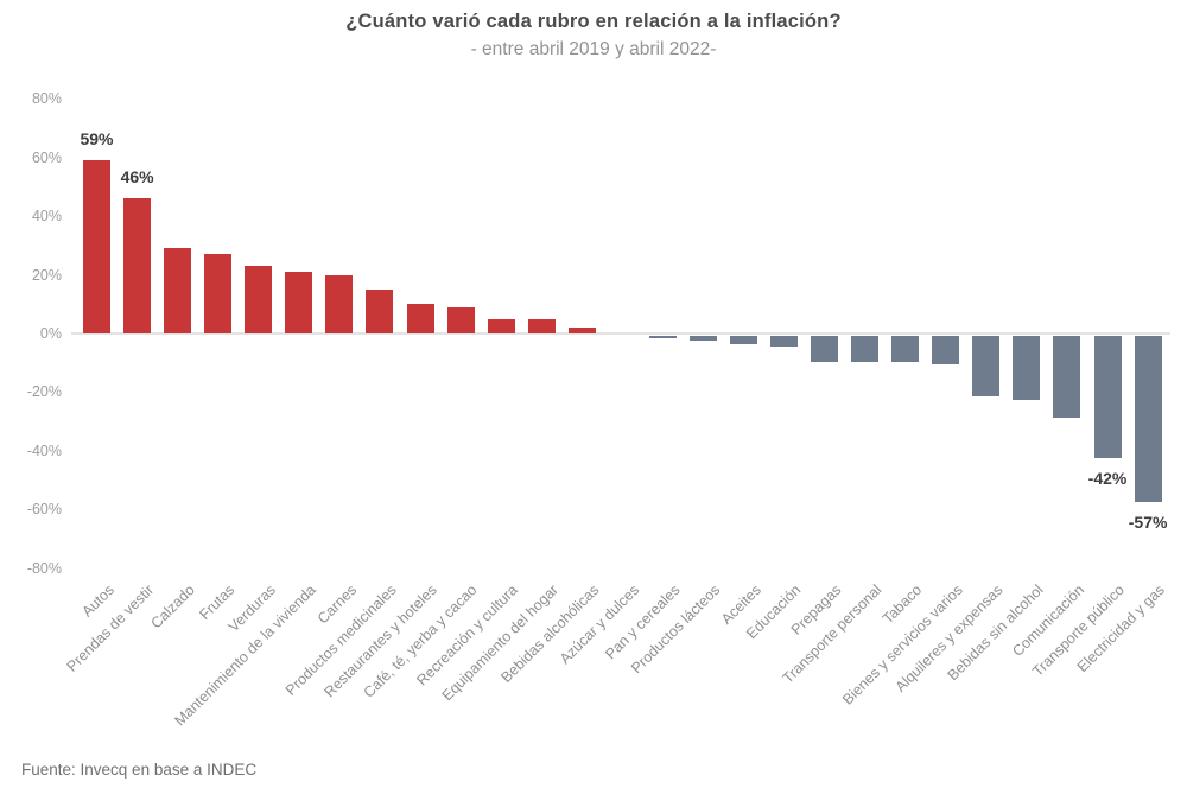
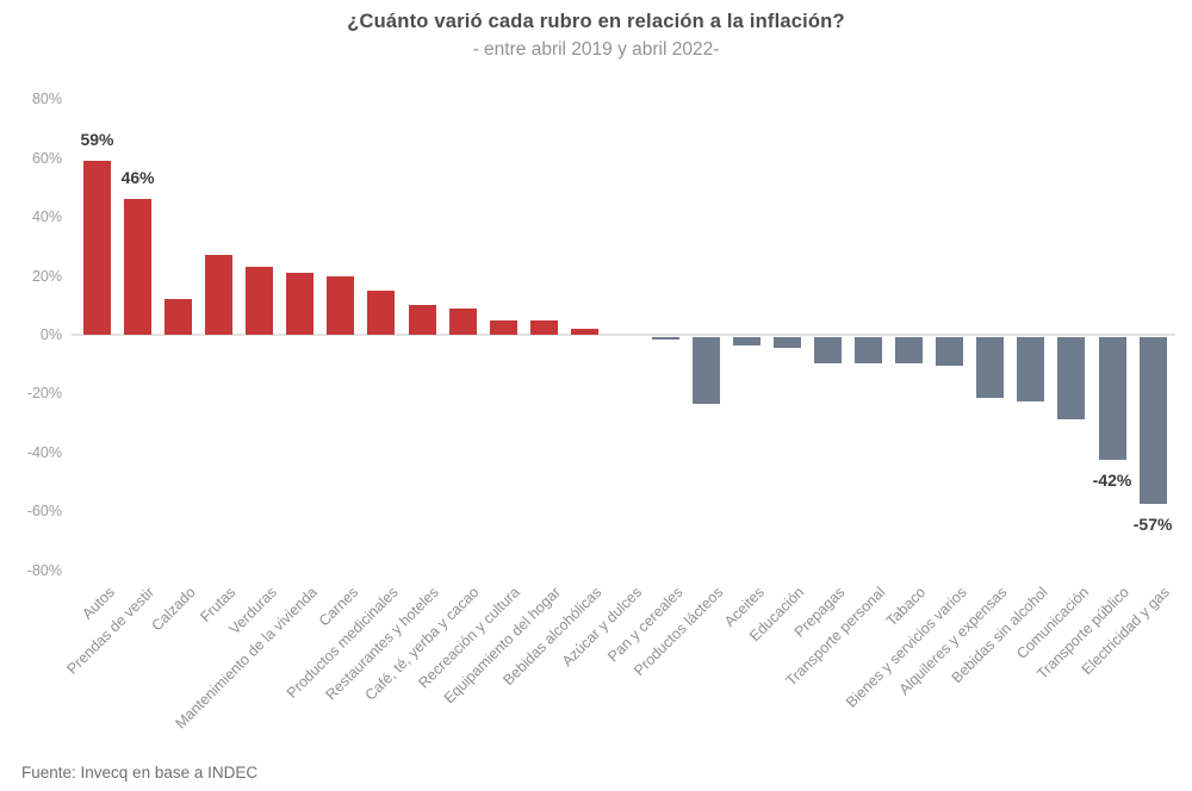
Calzado: 29% -> 12%
Productos lácteos: -2% -> -23%
